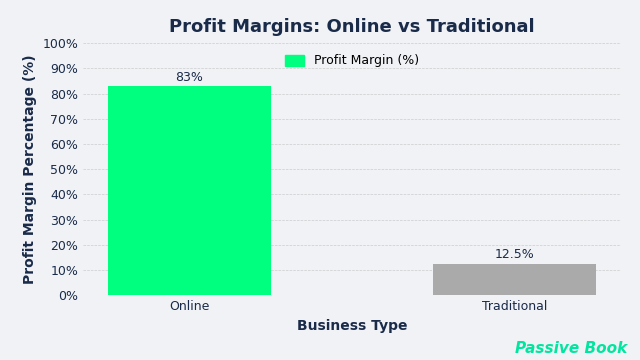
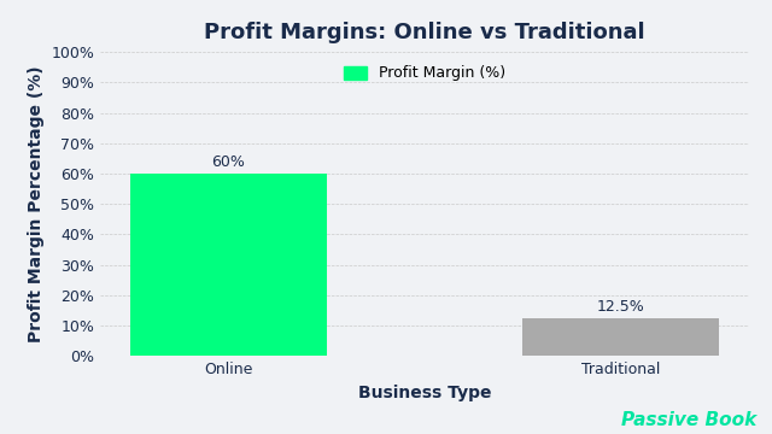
Online: 83% -> 60%
